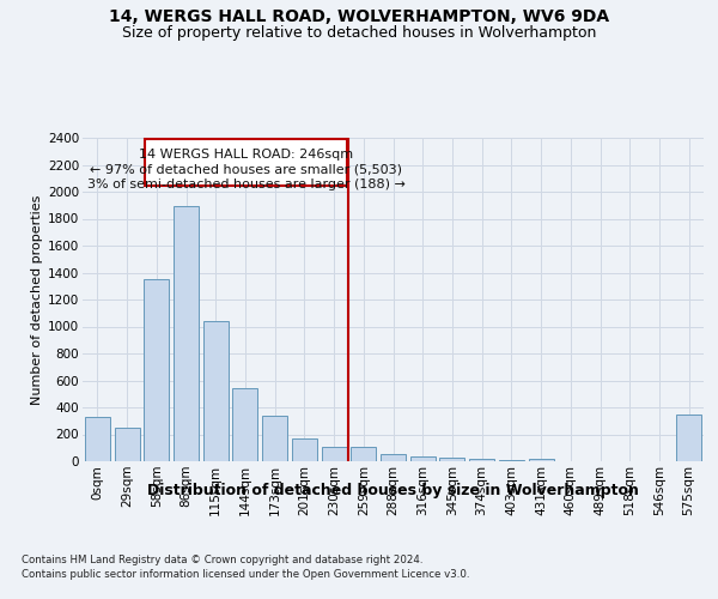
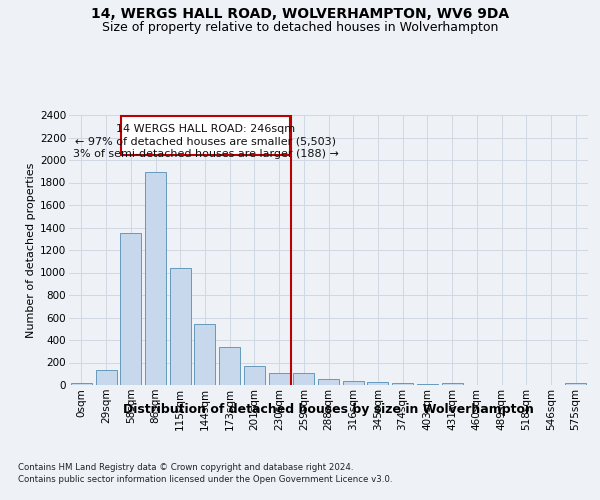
0sqm: 330 -> 20
29sqm: 250 -> 130
575sqm: 350 -> 20
